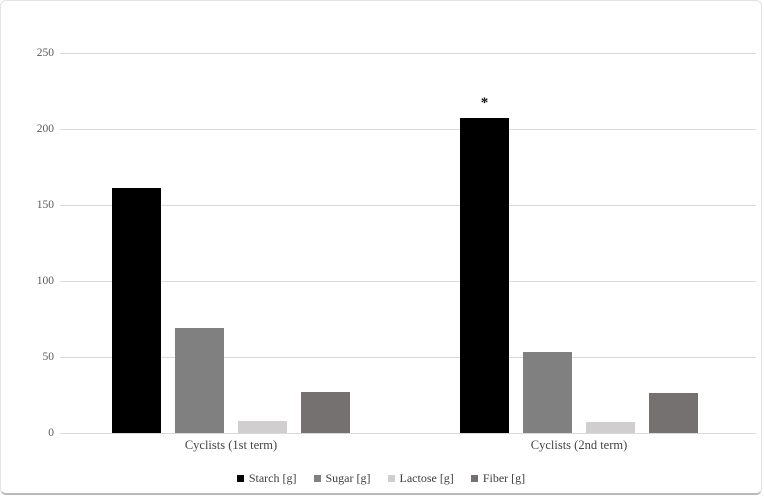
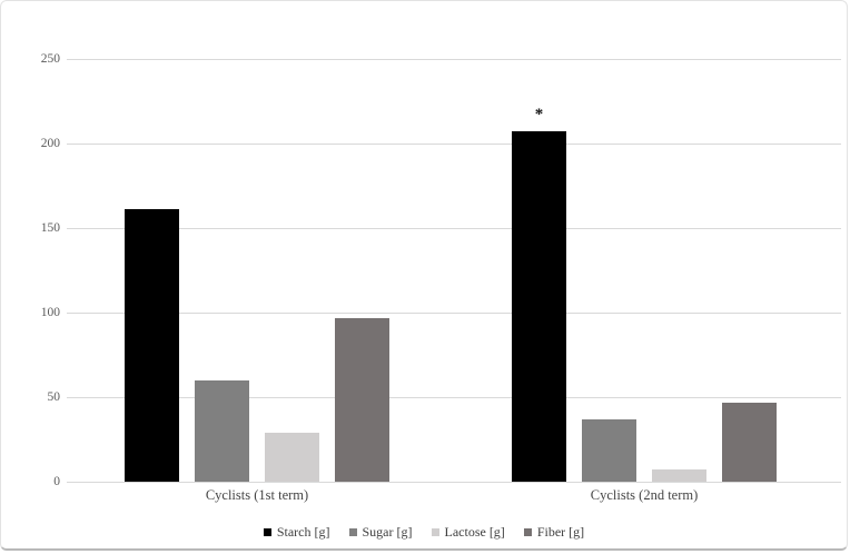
Sugar [g]/Cyclists (1st term): 69 -> 60
Lactose [g]/Cyclists (1st term): 8 -> 29
Fiber [g]/Cyclists (1st term): 27 -> 97
Sugar [g]/Cyclists (2nd term): 53 -> 37
Fiber [g]/Cyclists (2nd term): 26 -> 47
